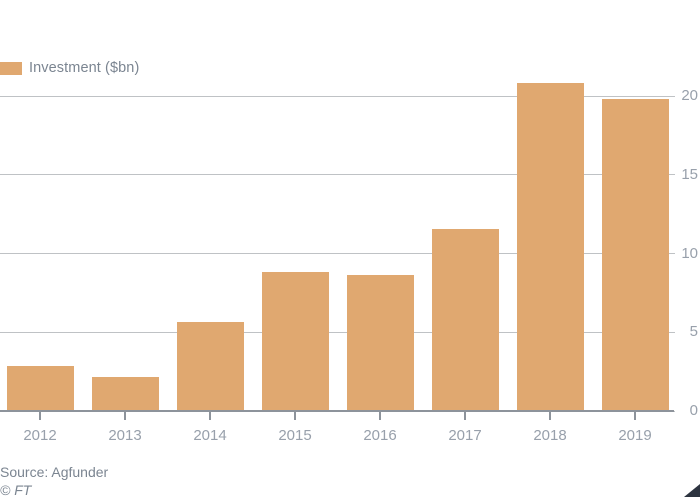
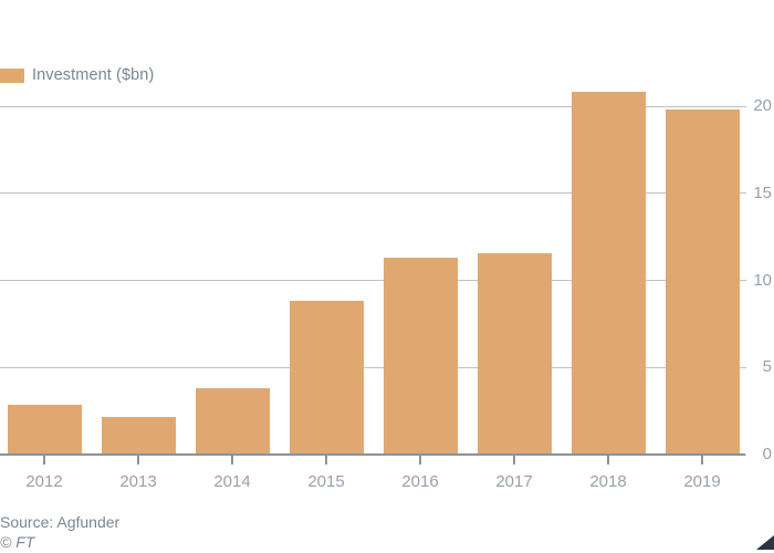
2014: 5.6 -> 3.8
2016: 8.6 -> 11.3
